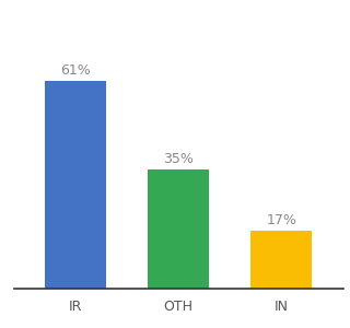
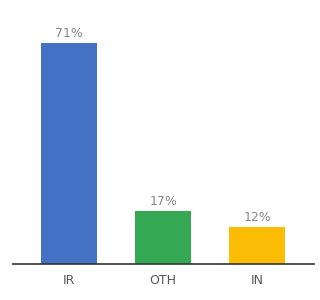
IR: 61% -> 71%
OTH: 35% -> 17%
IN: 17% -> 12%
